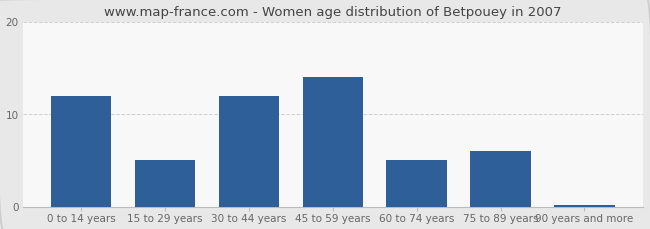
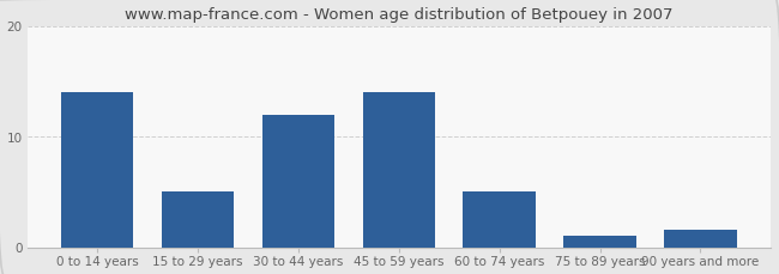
0 to 14 years: 12.0 -> 14.0
75 to 89 years: 6.0 -> 1.0
90 years and more: 0.2 -> 1.6
